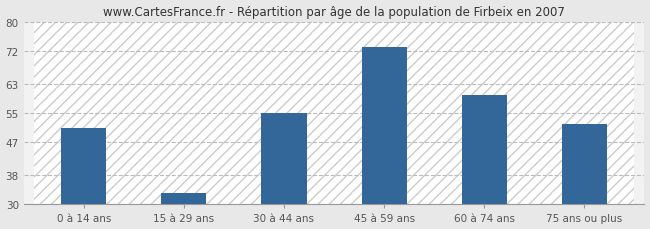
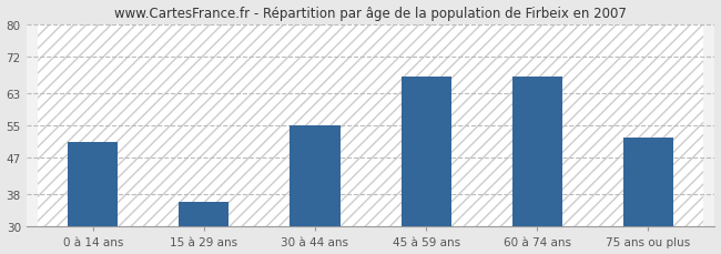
15 à 29 ans: 33 -> 36
45 à 59 ans: 73 -> 67
60 à 74 ans: 60 -> 67
